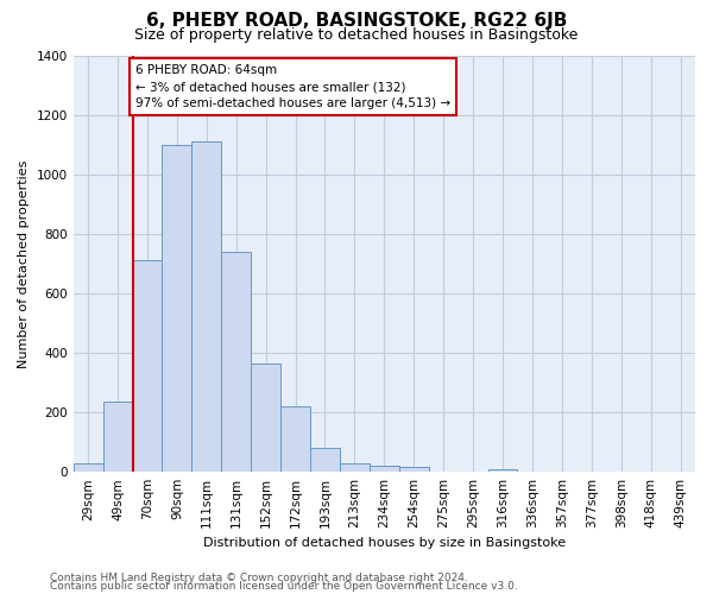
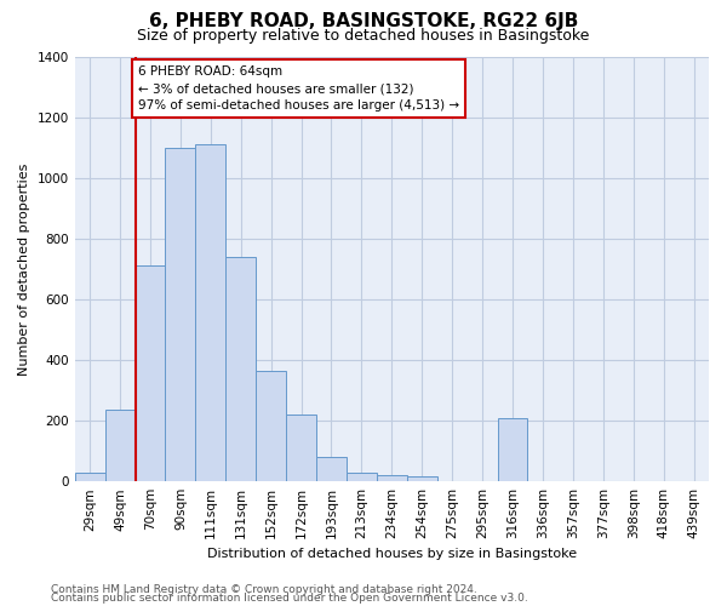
316sqm: 10 -> 210
